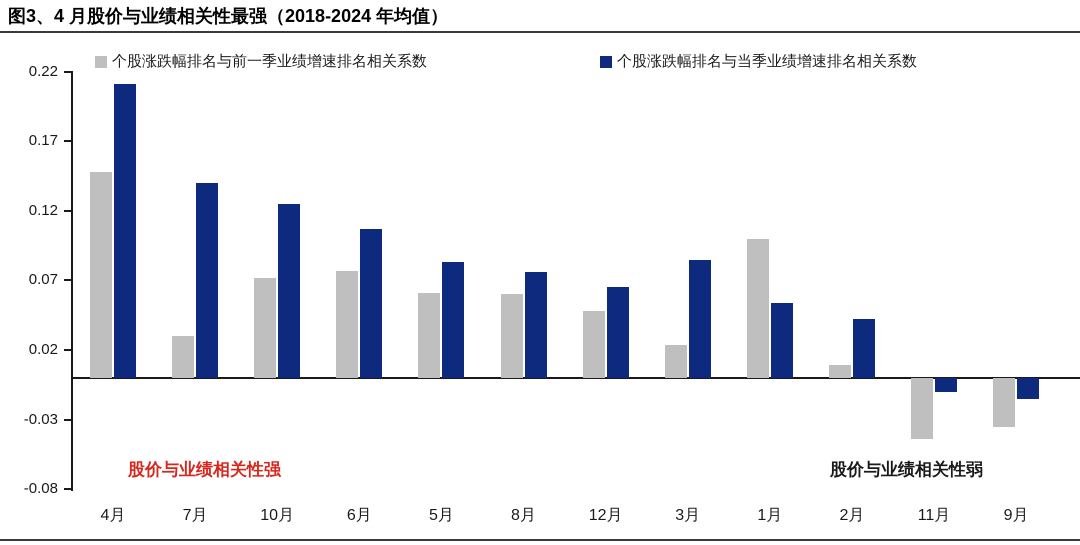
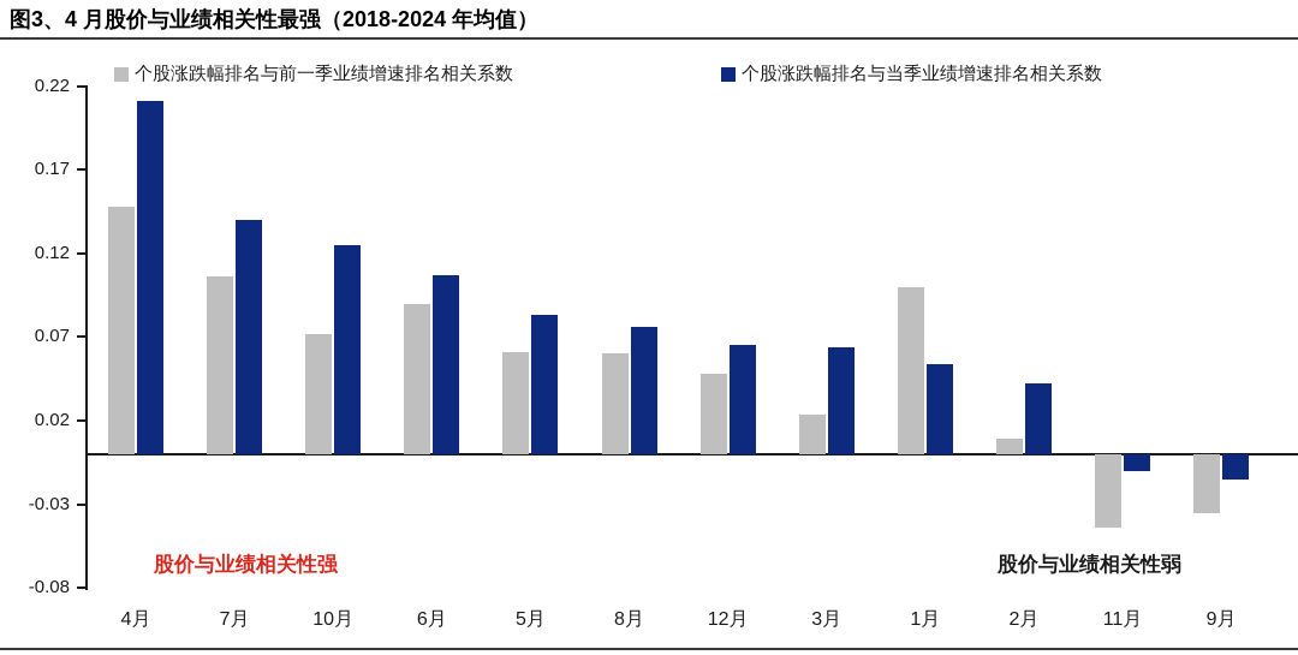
个股涨跌幅排名与前一季业绩增速排名相关系数/7月: 0.030 -> 0.106
个股涨跌幅排名与前一季业绩增速排名相关系数/6月: 0.077 -> 0.090
个股涨跌幅排名与当季业绩增速排名相关系数/3月: 0.085 -> 0.064
